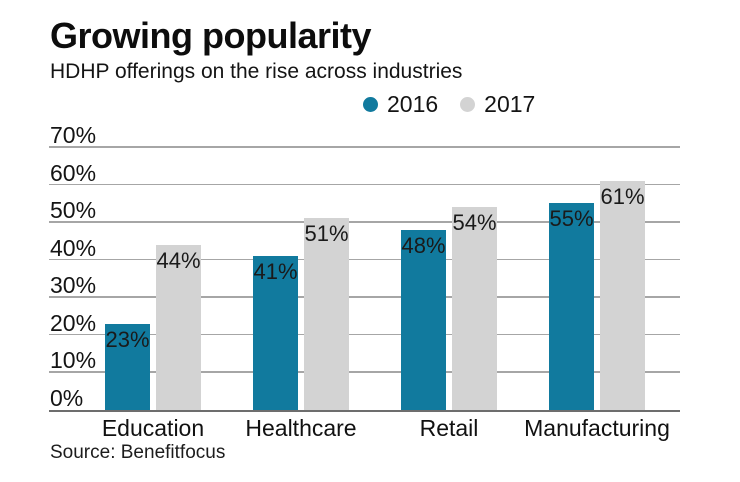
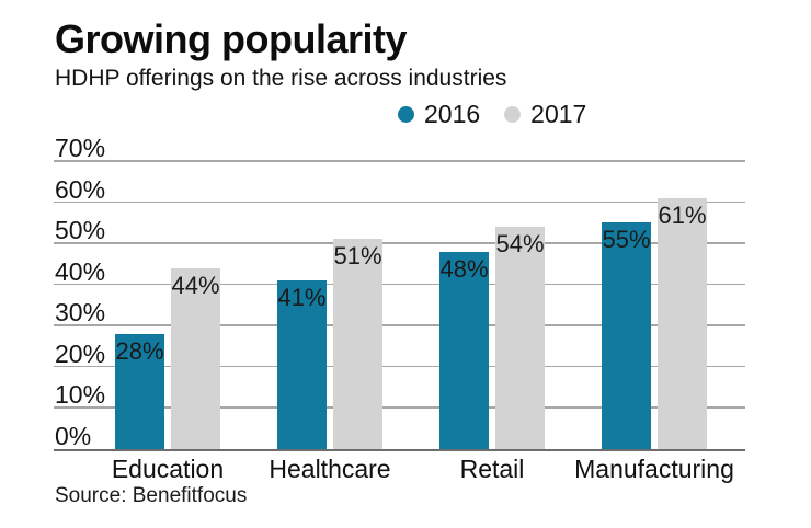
2016/Education: 23% -> 28%
